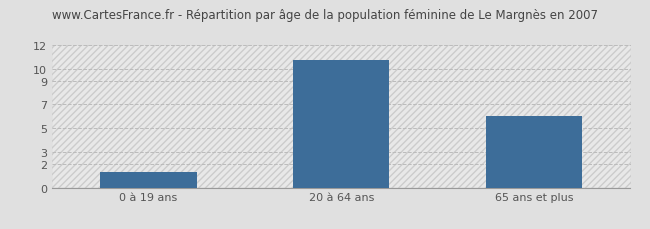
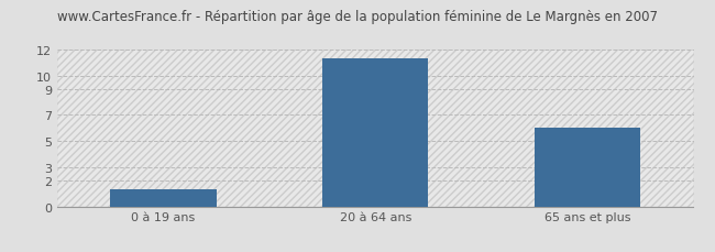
20 à 64 ans: 10.7 -> 11.3
